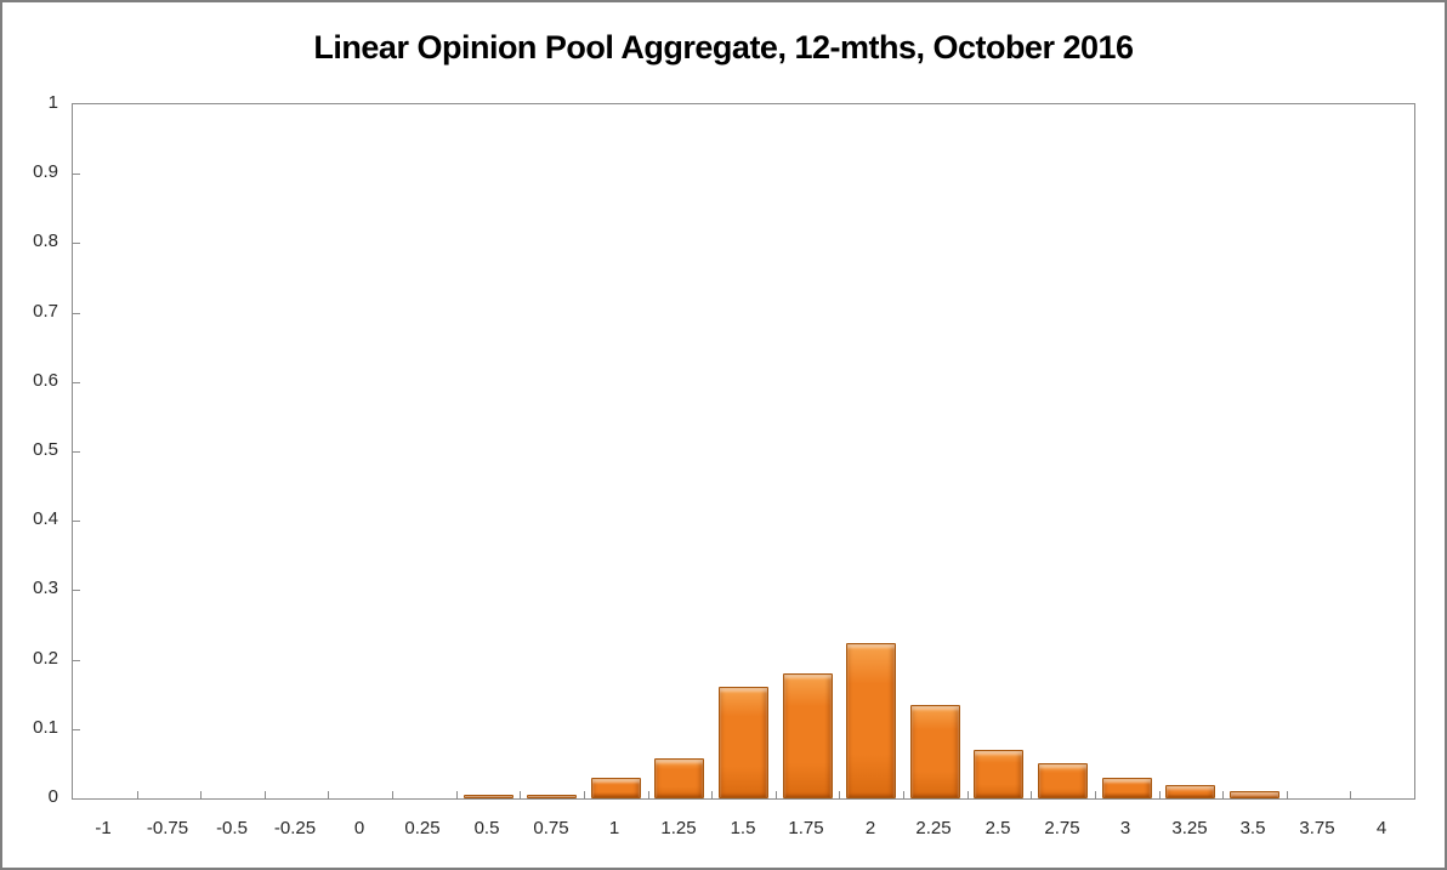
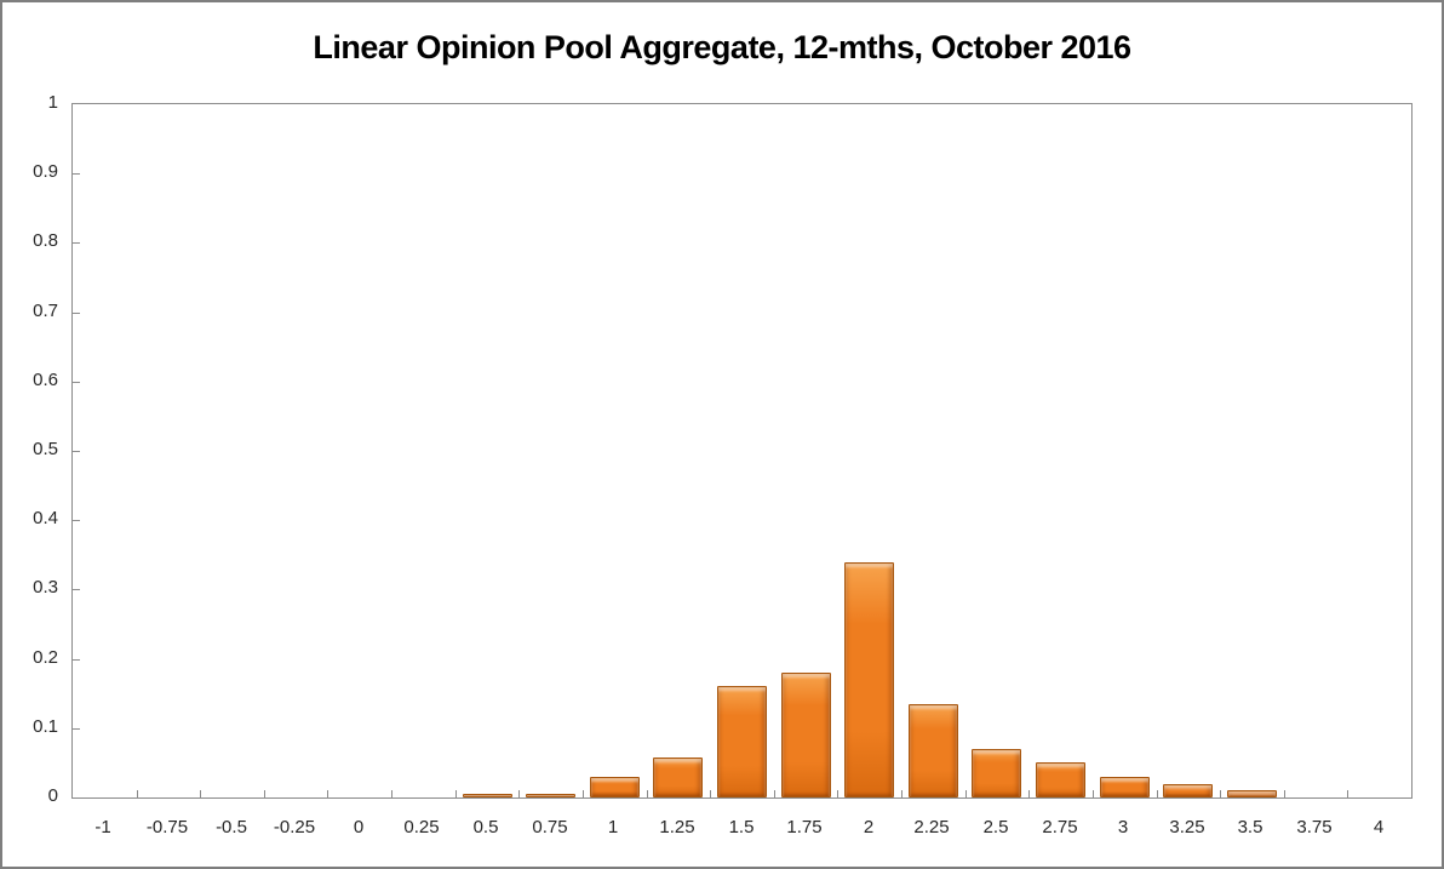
2: 0.22 -> 0.34
